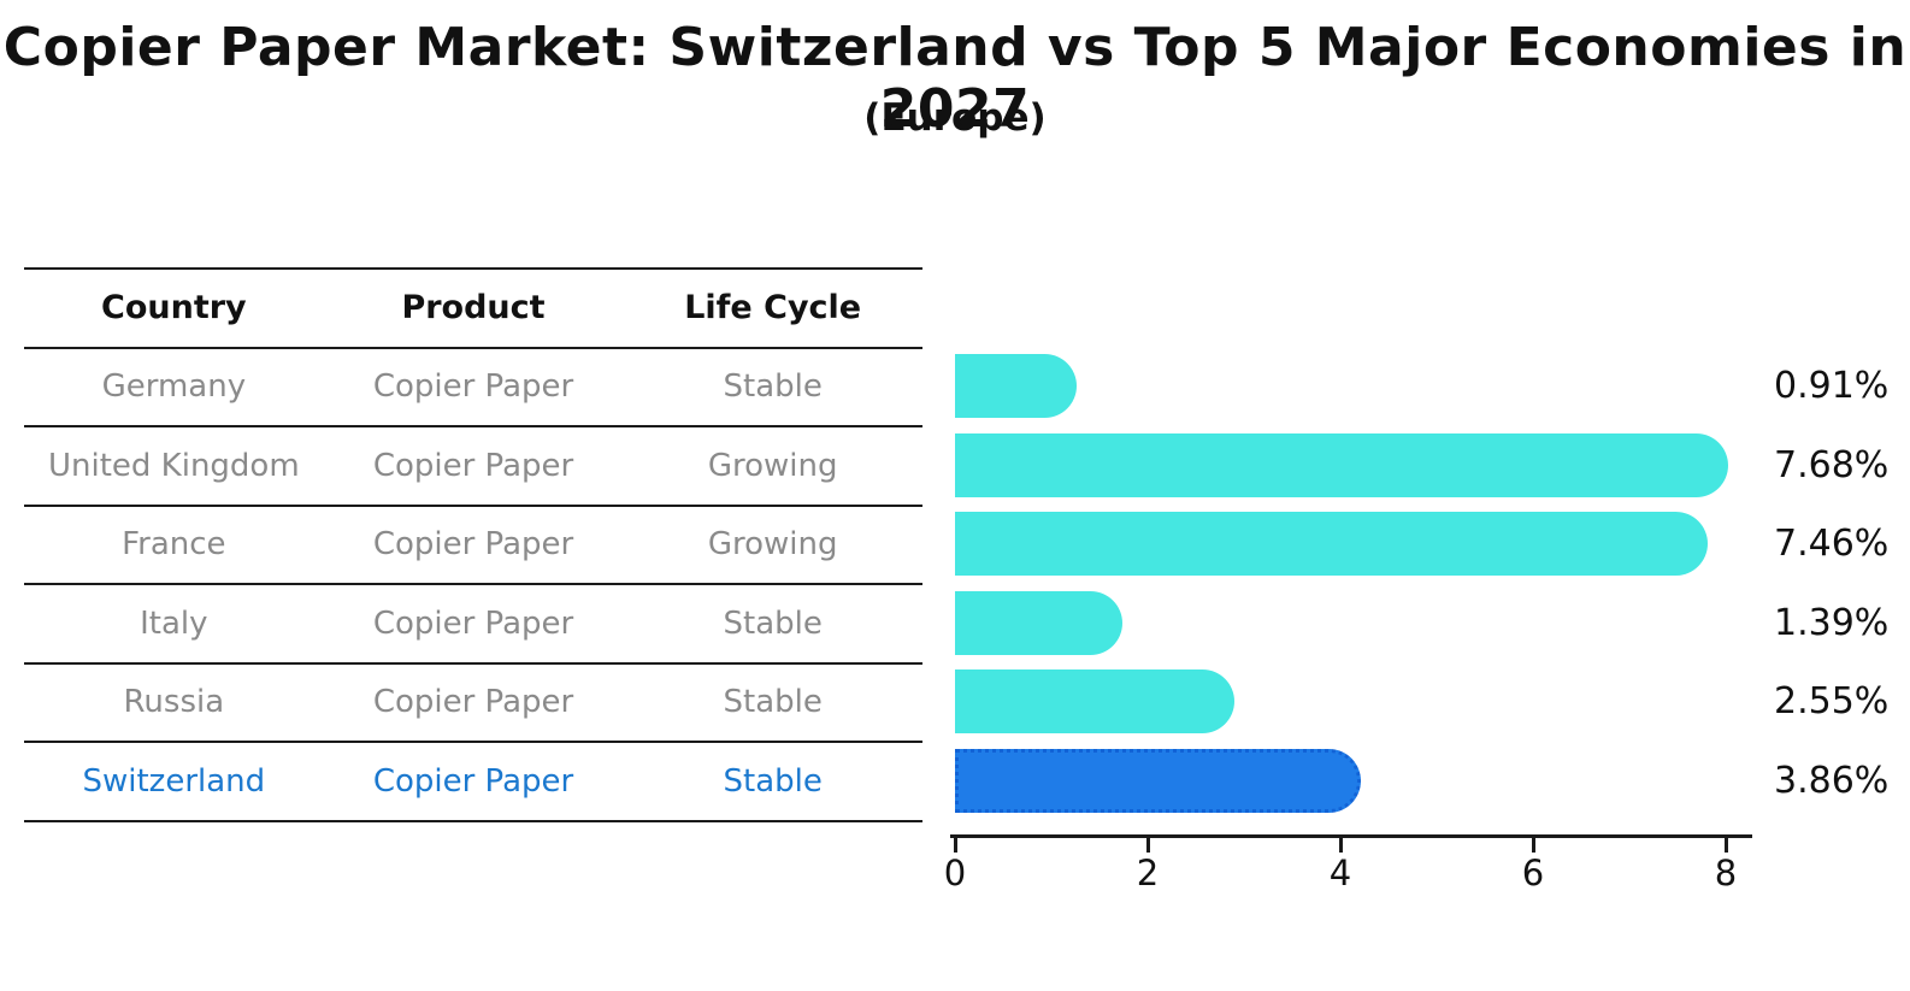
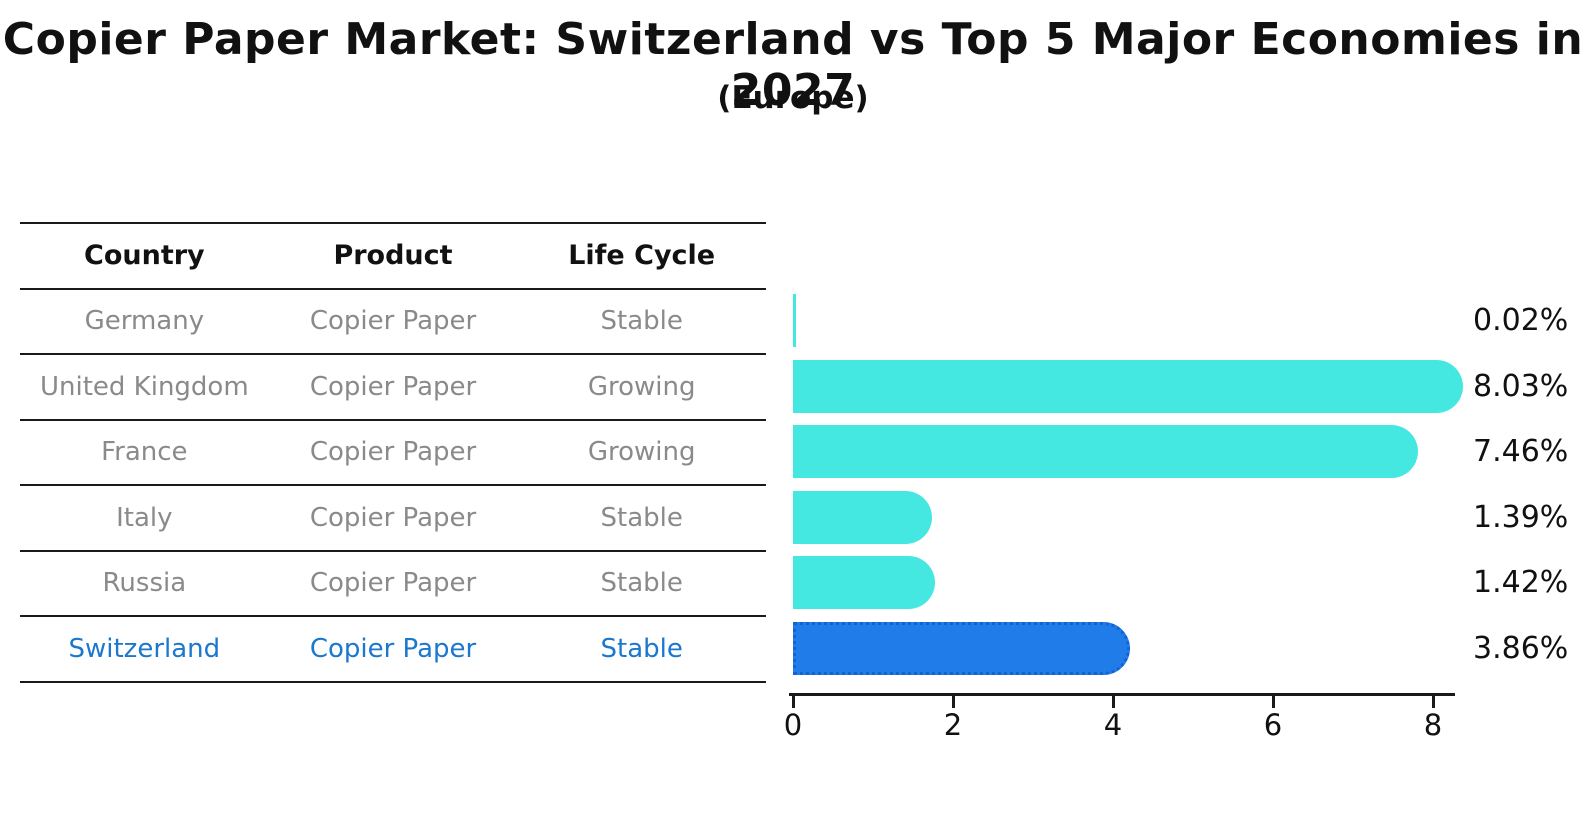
Germany: 0.91% -> 0.02%
United Kingdom: 7.68% -> 8.03%
Russia: 2.55% -> 1.42%
